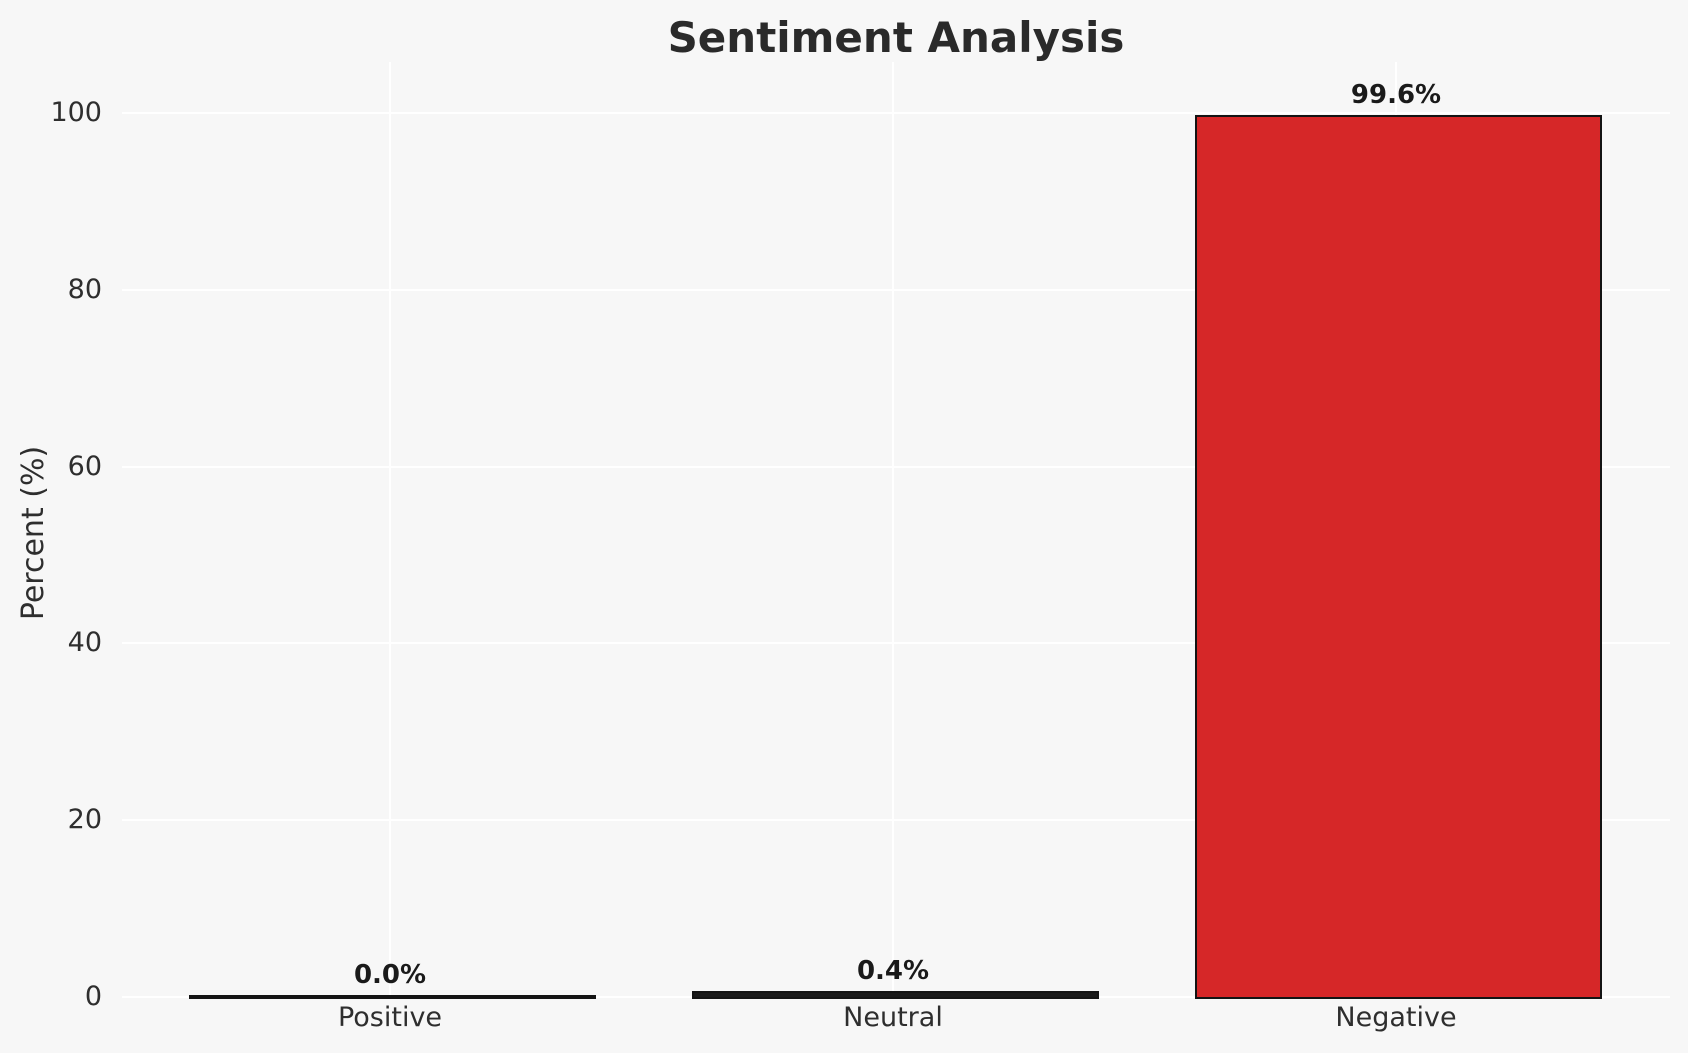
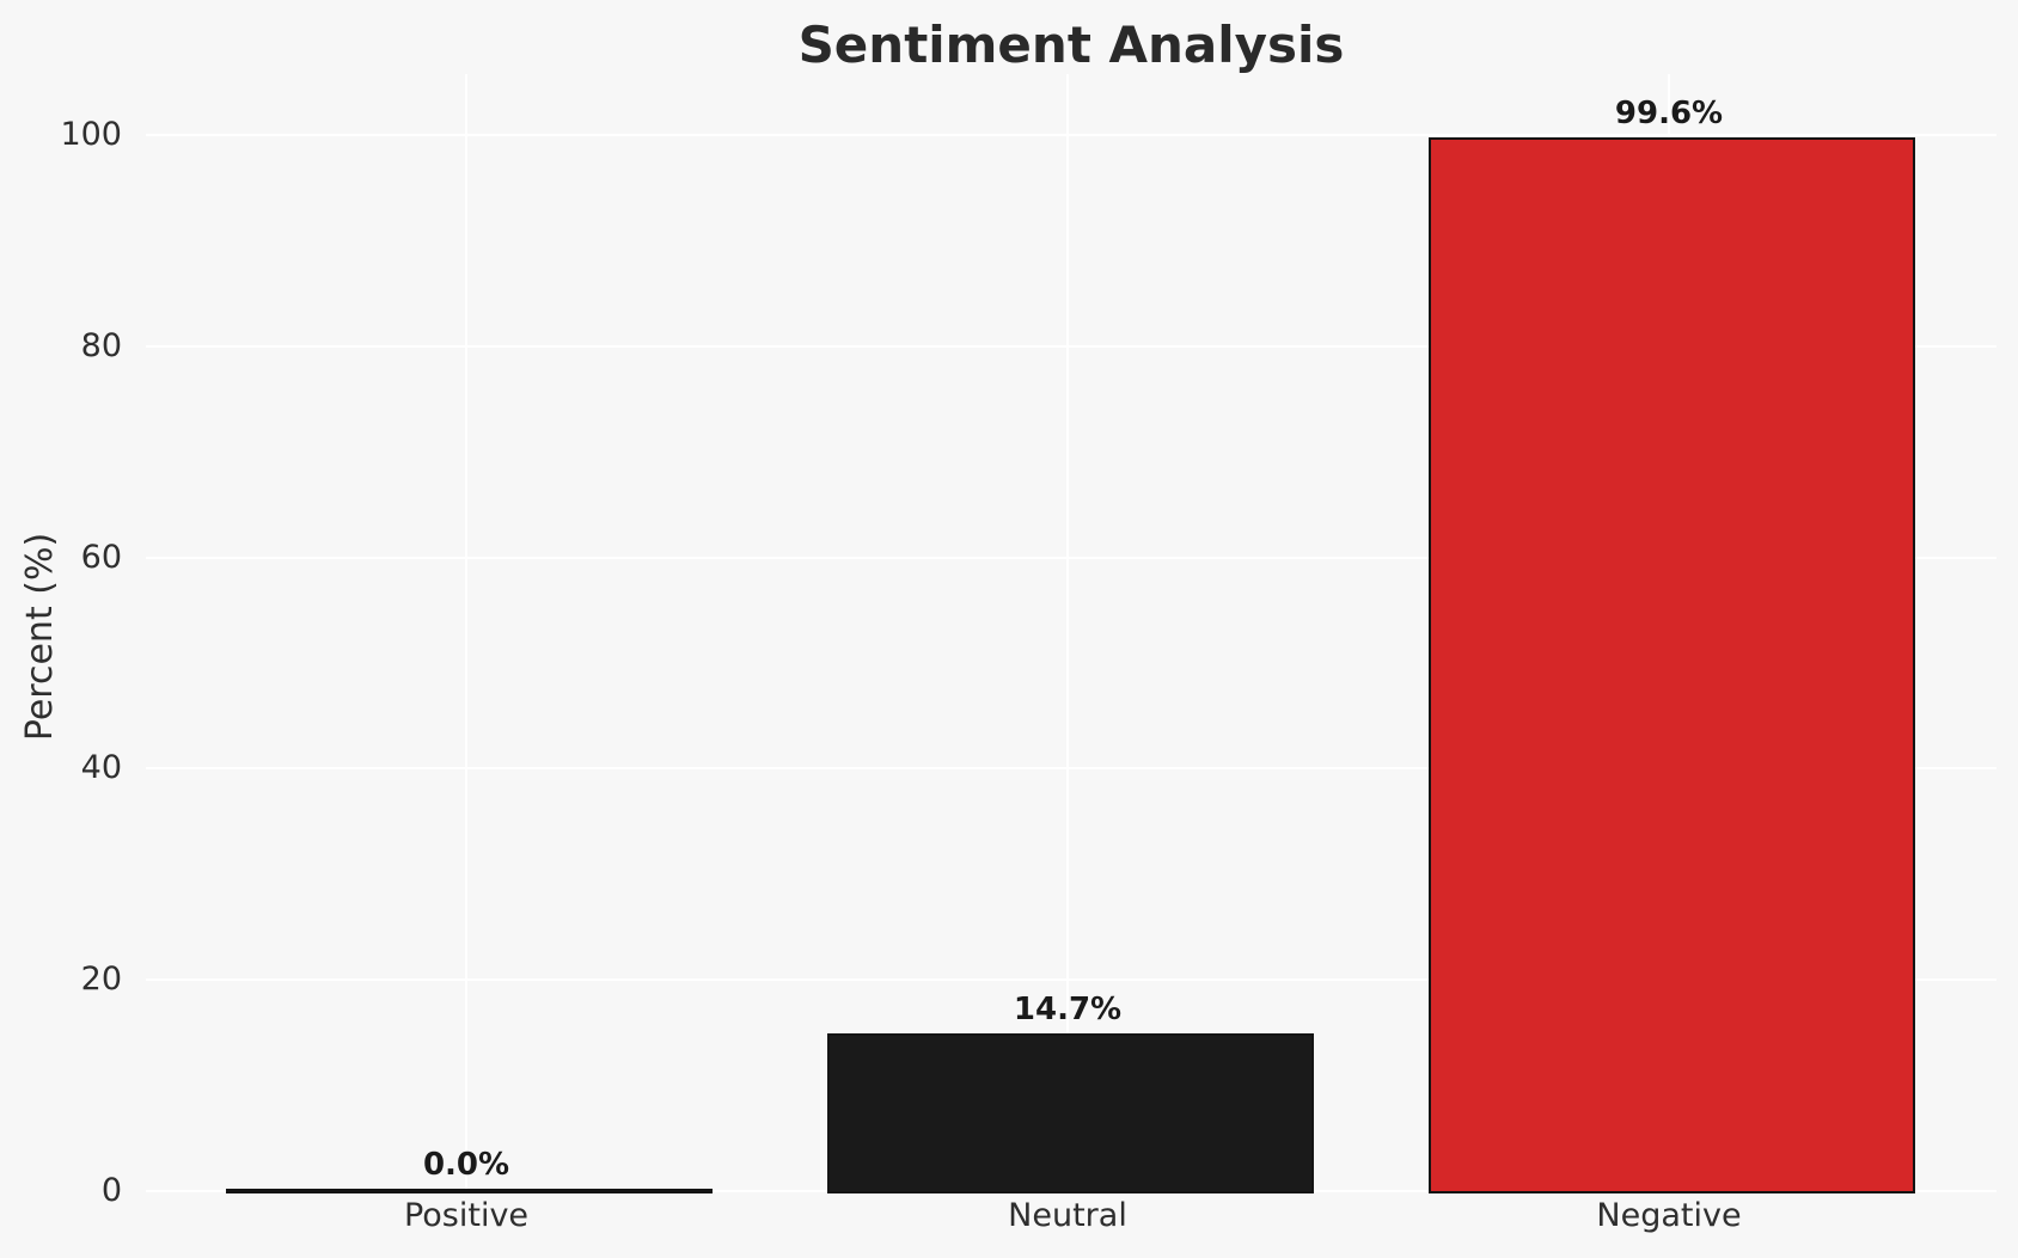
Neutral: 0.4% -> 14.7%
